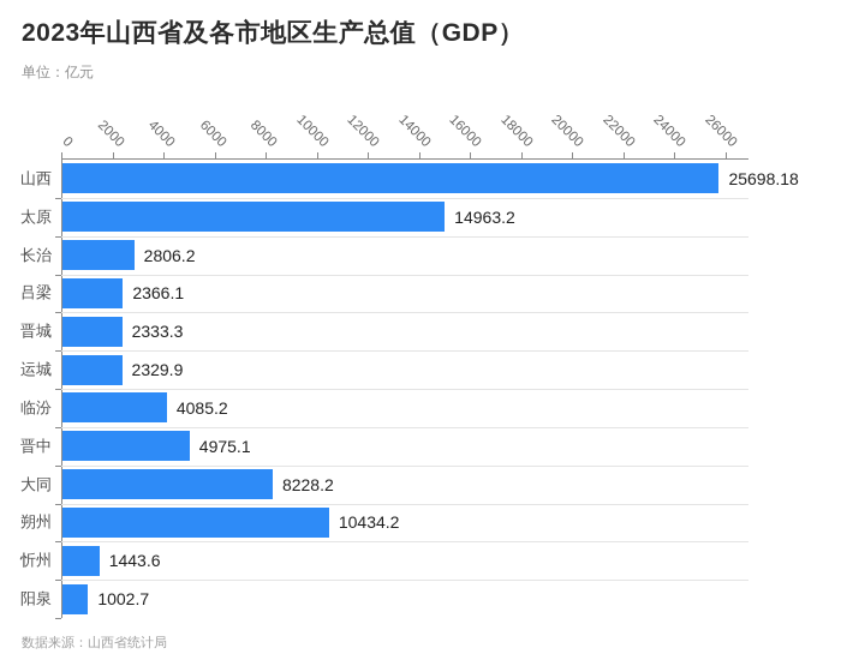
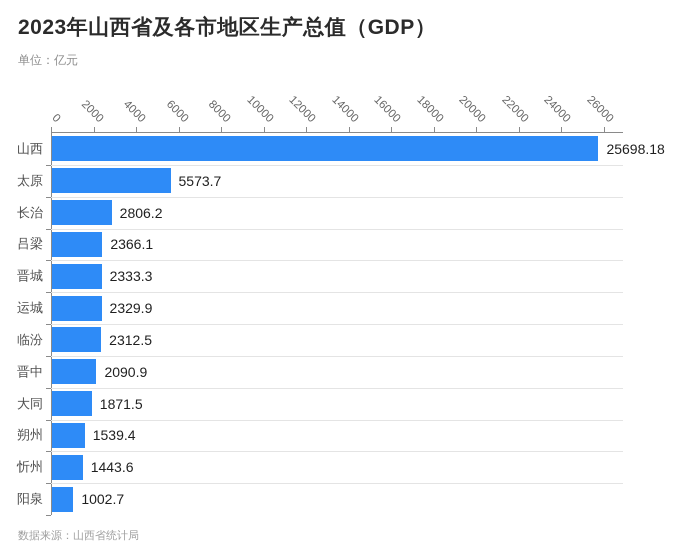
太原: 14963.2 -> 5573.7
临汾: 4085.2 -> 2312.5
晋中: 4975.1 -> 2090.9
大同: 8228.2 -> 1871.5
朔州: 10434.2 -> 1539.4
